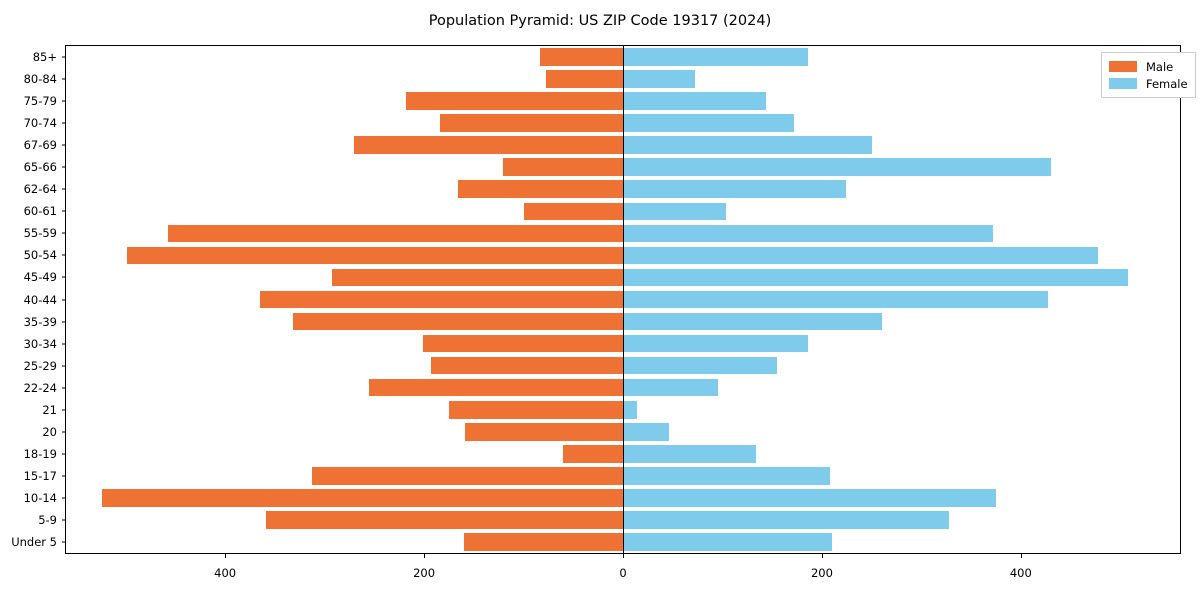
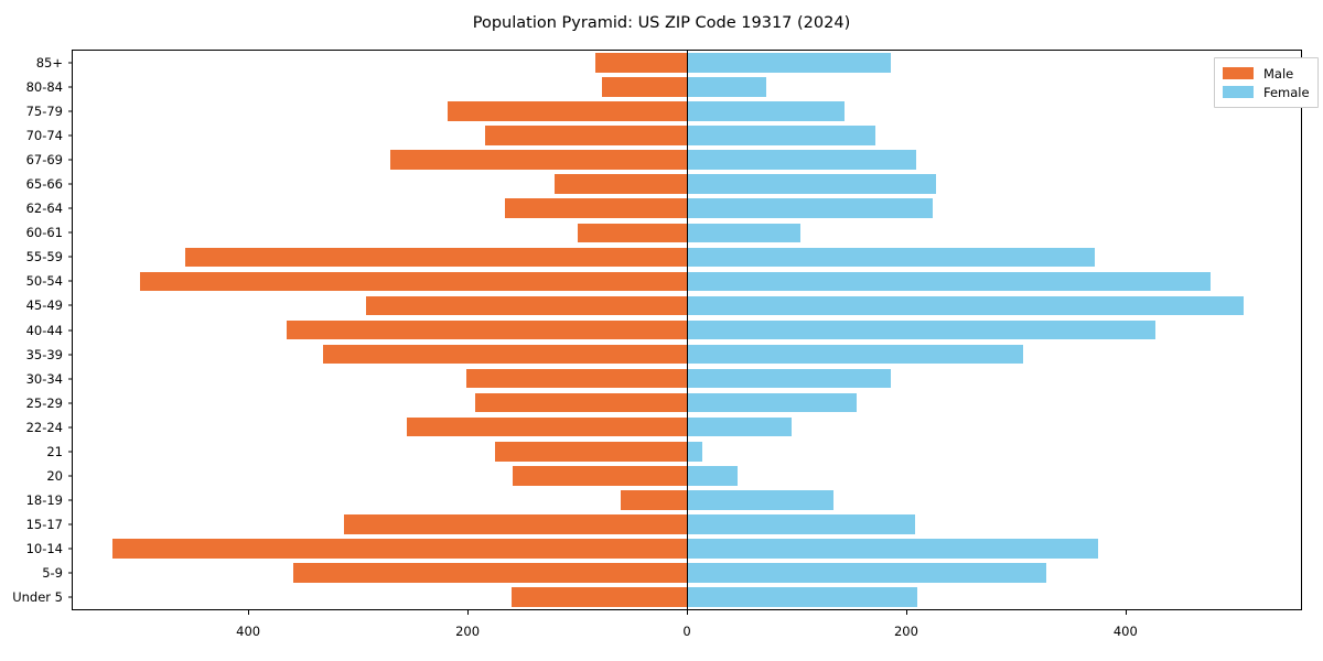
Female/35-39: 260 -> 310
Female/65-66: 430 -> 230
Female/67-69: 250 -> 210
